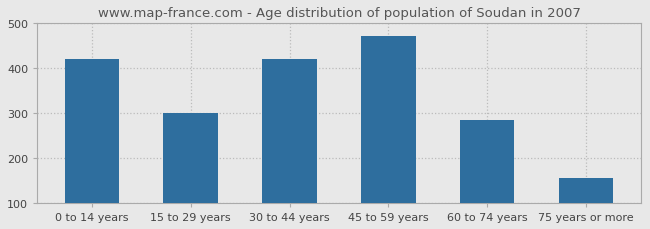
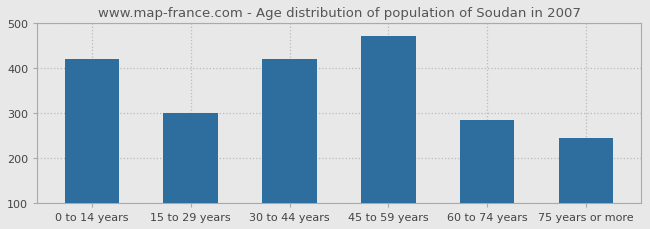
75 years or more: 155 -> 245
